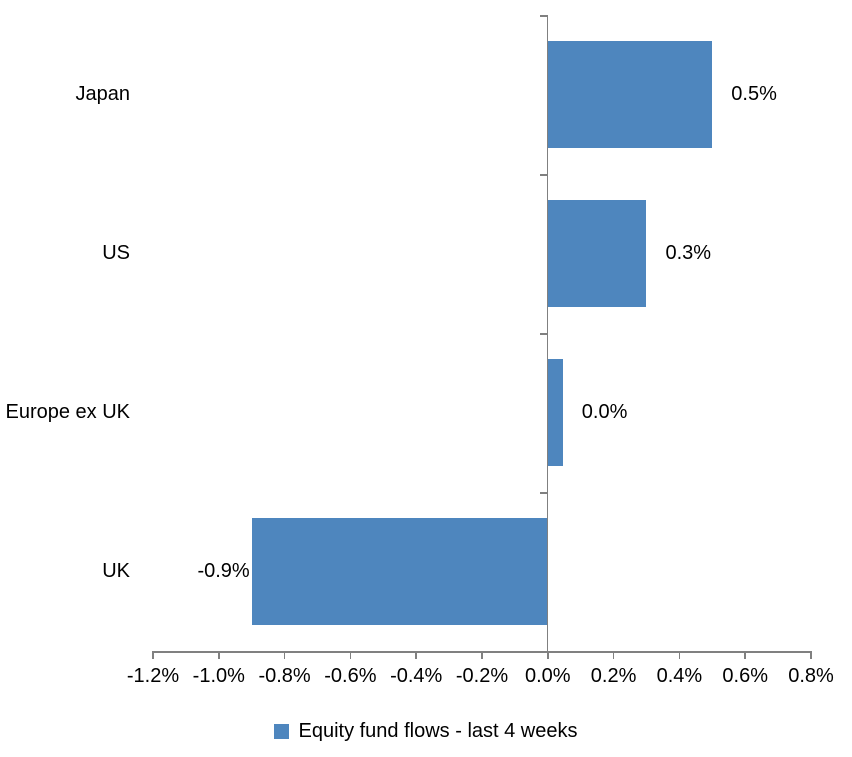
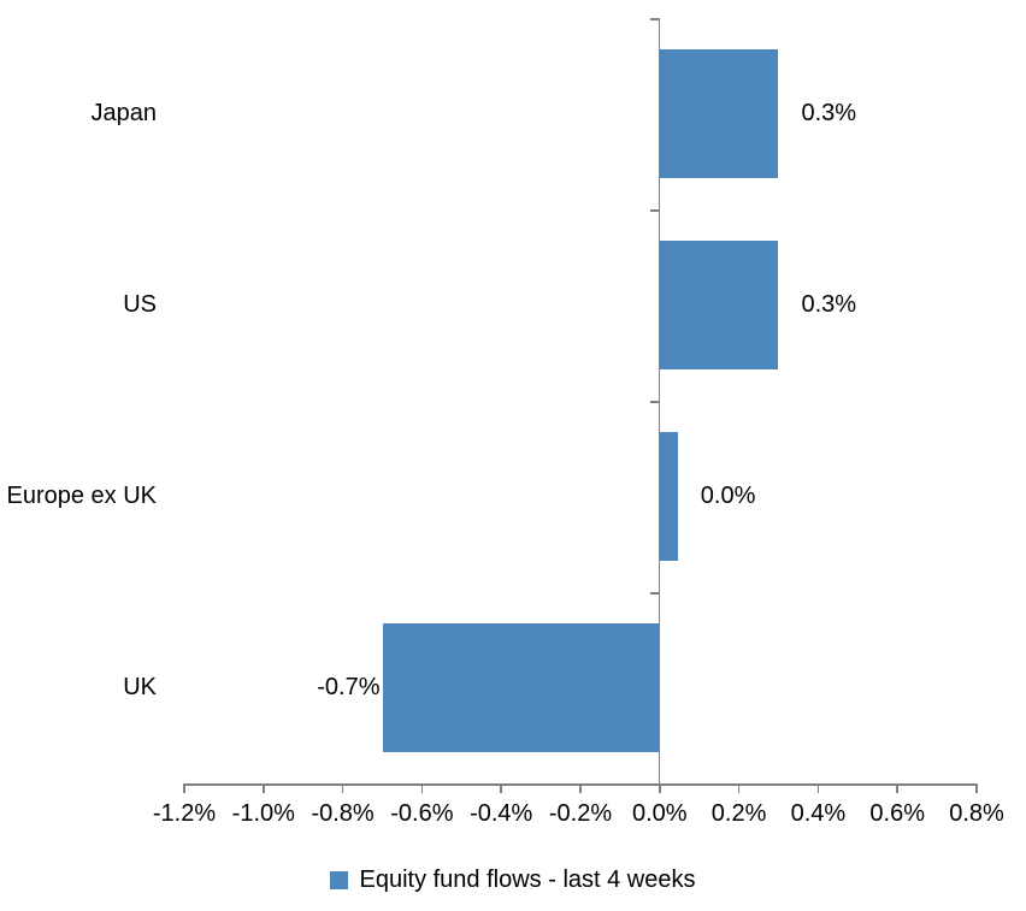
Japan: 0.5% -> 0.3%
UK: -0.9% -> -0.7%
